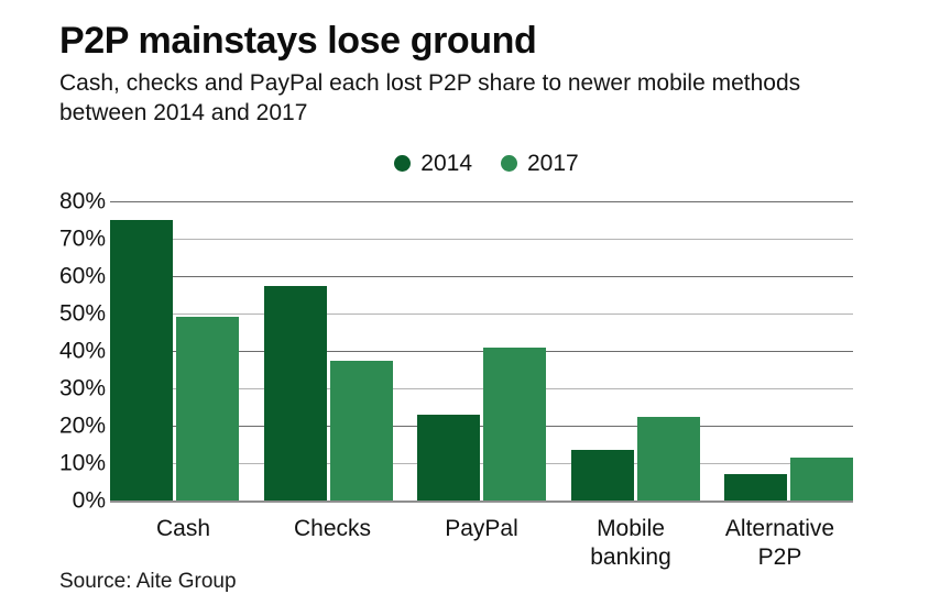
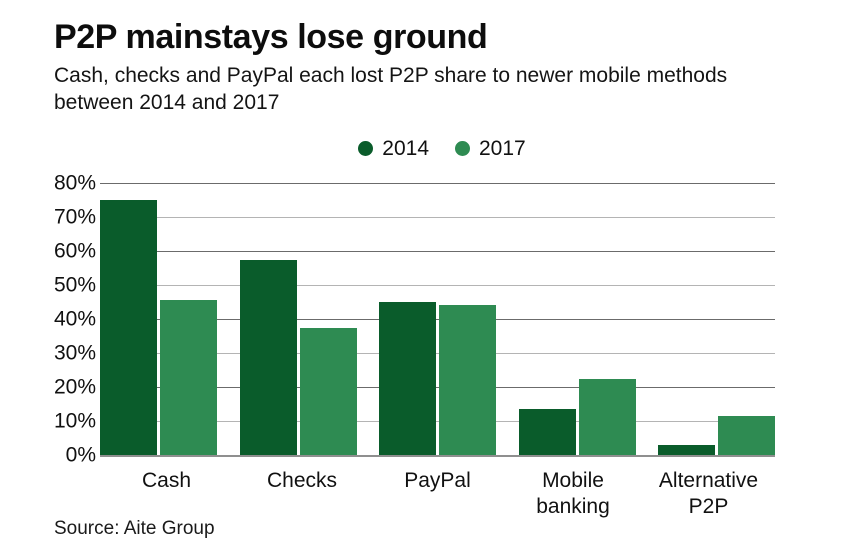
2017/Cash: 49% -> 46%
2014/PayPal: 23% -> 45%
2017/PayPal: 41% -> 44%
2014/Alternative P2P: 7% -> 3%
